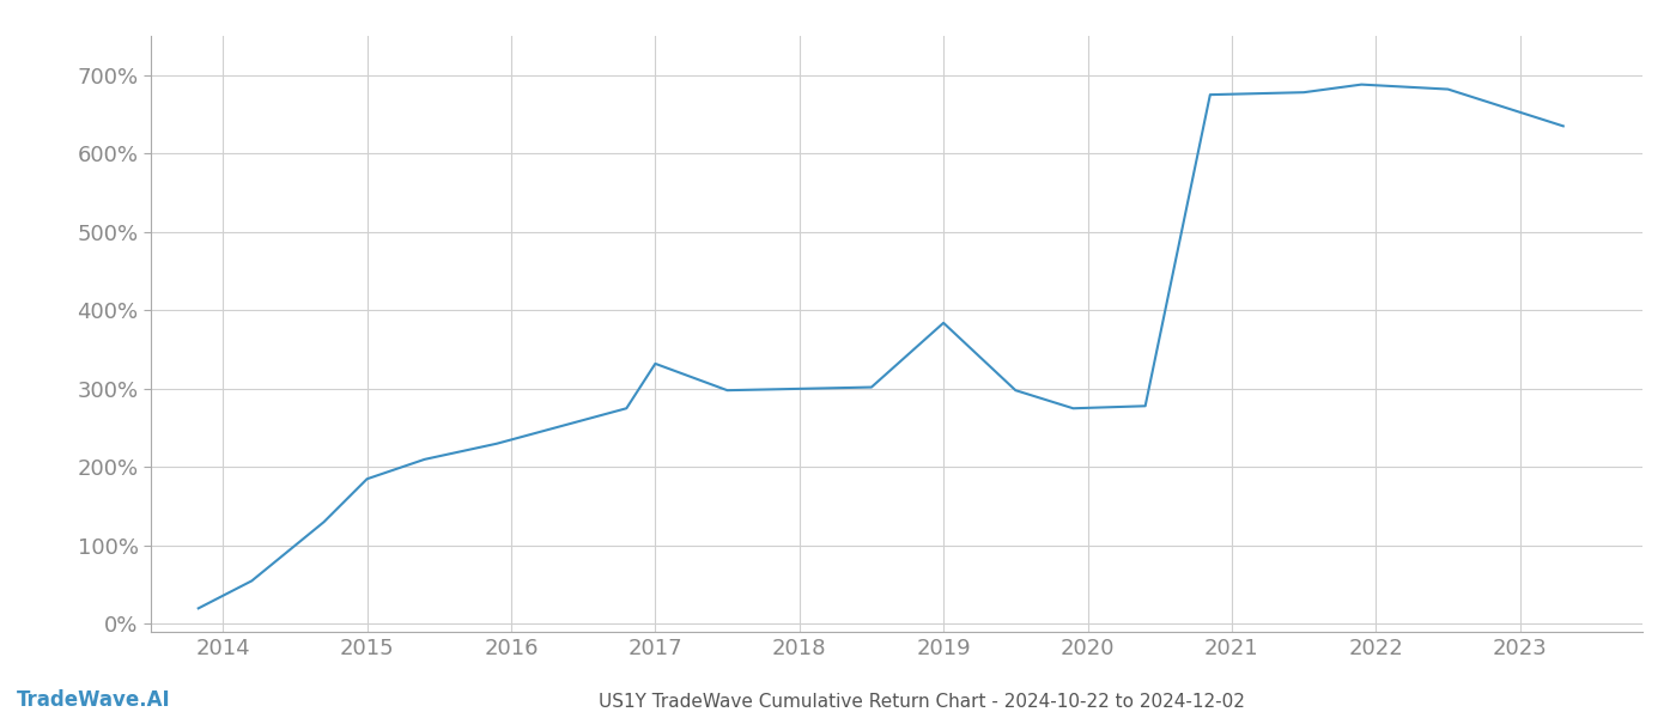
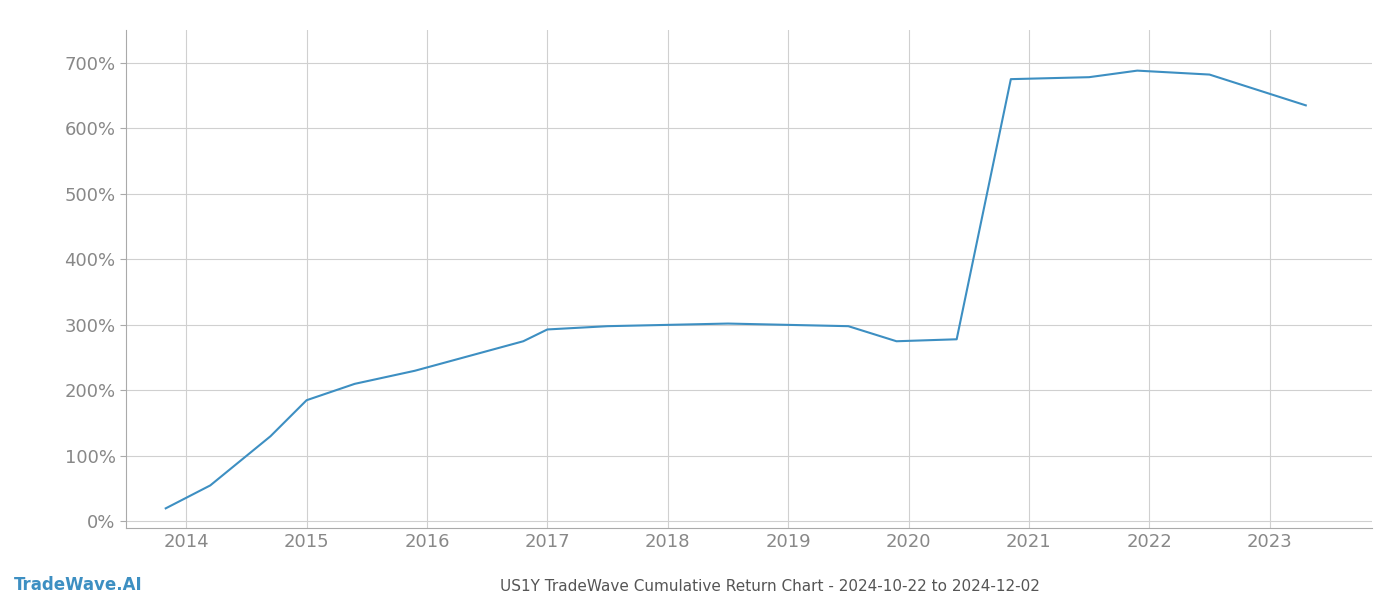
2017: 332% -> 293%
2019: 384% -> 300%
